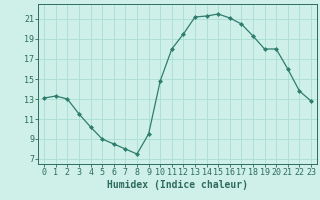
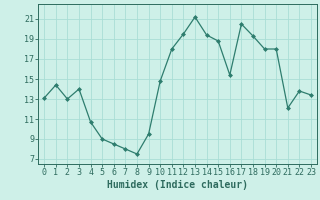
1: 13.3 -> 14.4
3: 11.5 -> 14.0
4: 10.2 -> 10.7
14: 21.3 -> 19.4
15: 21.5 -> 18.8
16: 21.1 -> 15.4
21: 16.0 -> 12.1
23: 12.8 -> 13.4
